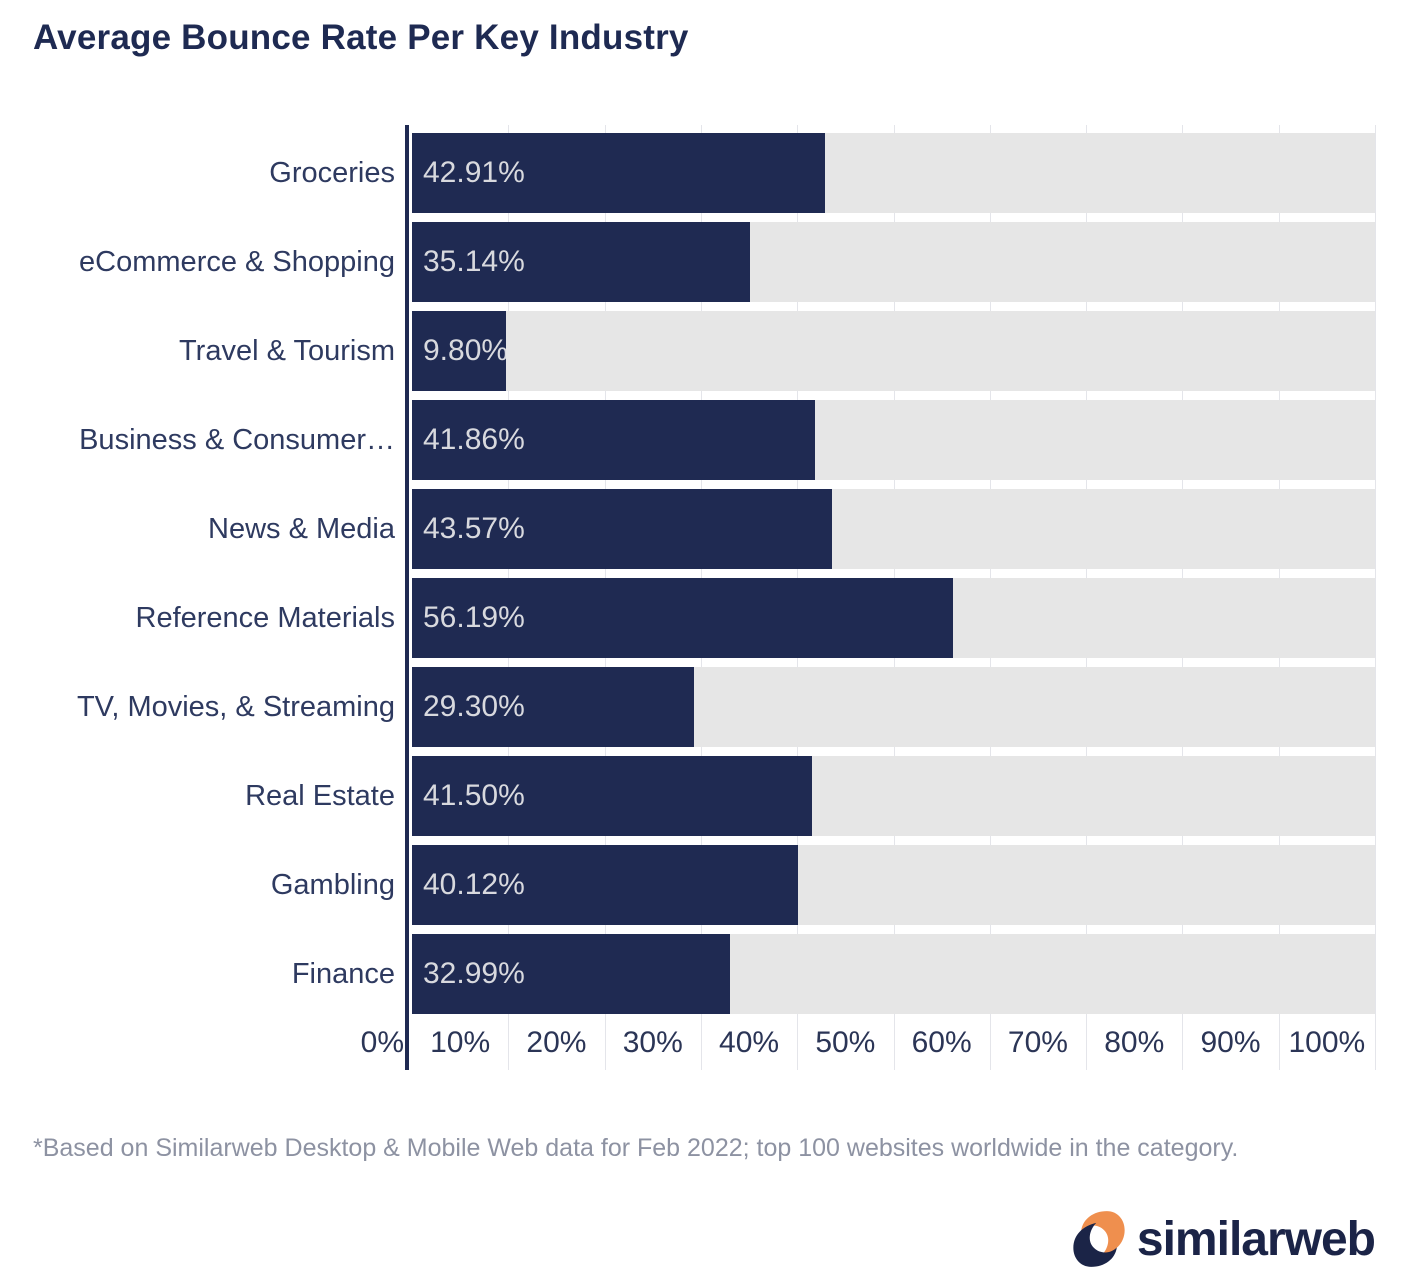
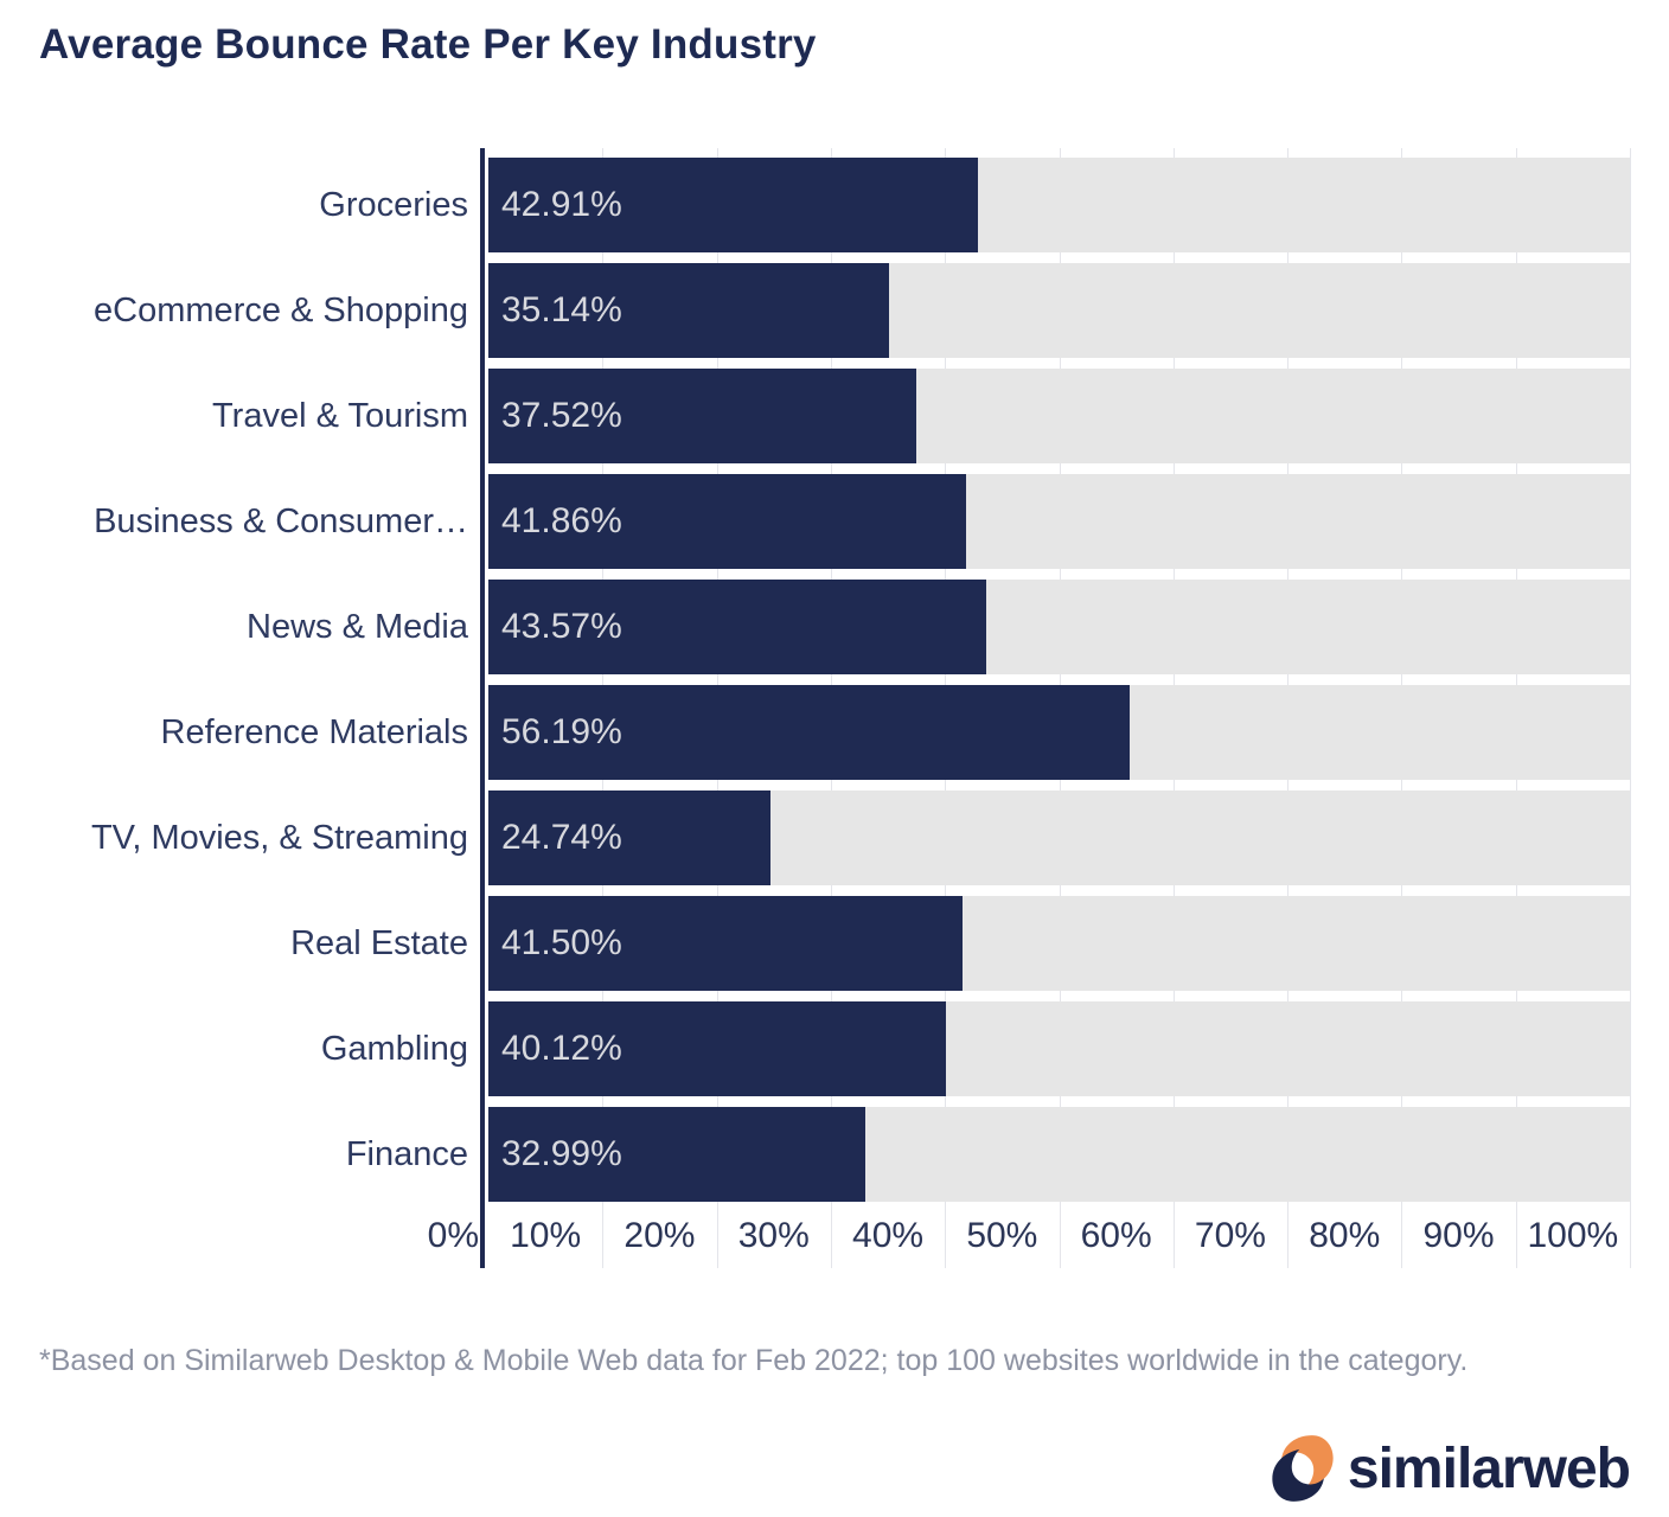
Travel & Tourism: 9.80% -> 37.52%
TV, Movies, & Streaming: 29.30% -> 24.74%
